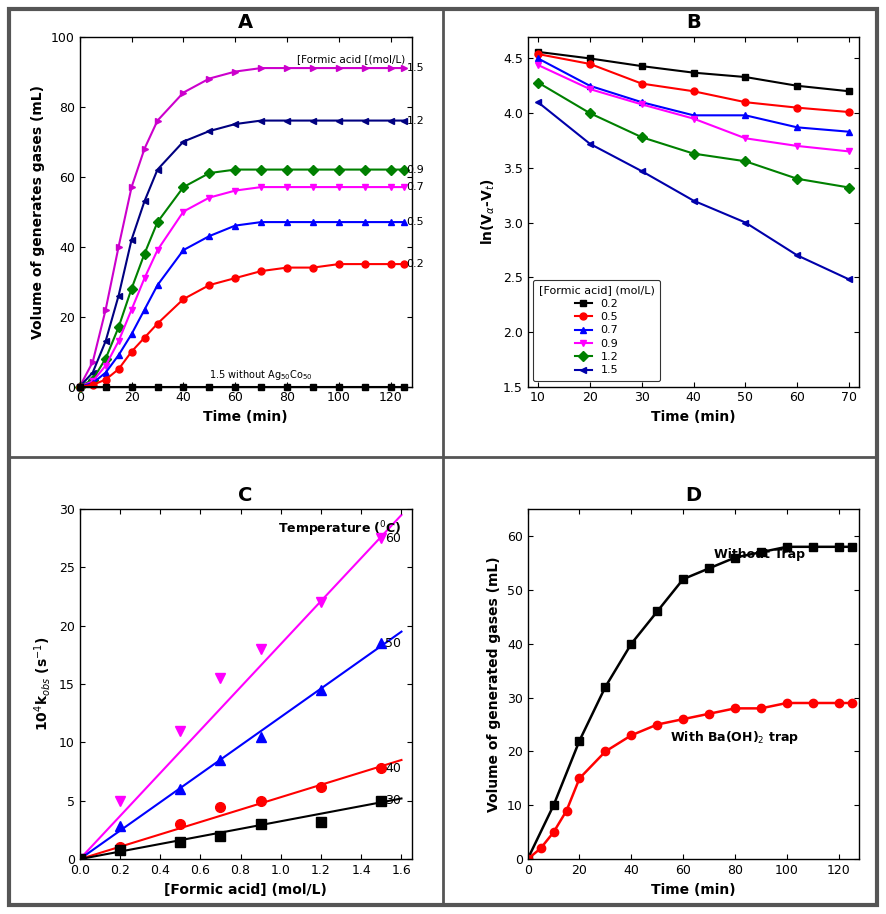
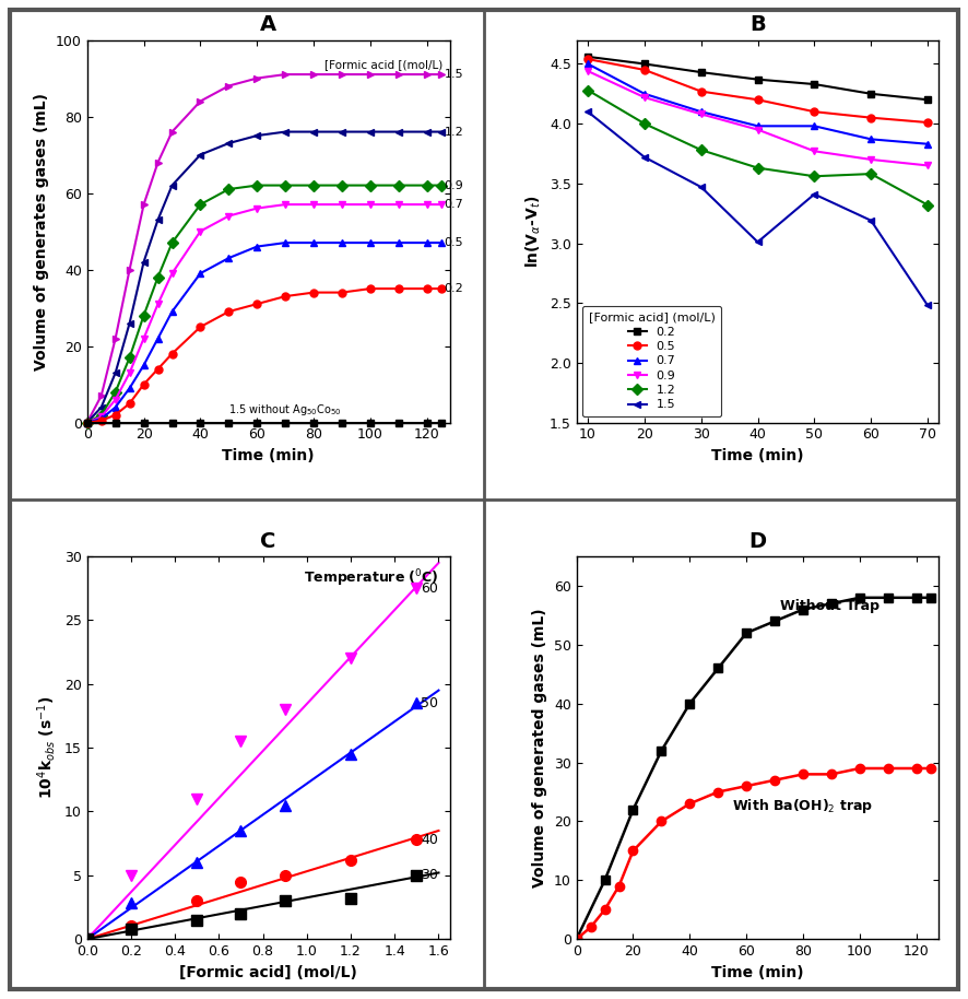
B/1.5/40: 3.20 -> 3.01
B/1.5/50: 3.00 -> 3.41
B/1.2/60: 3.40 -> 3.58
B/1.5/60: 2.70 -> 3.19
